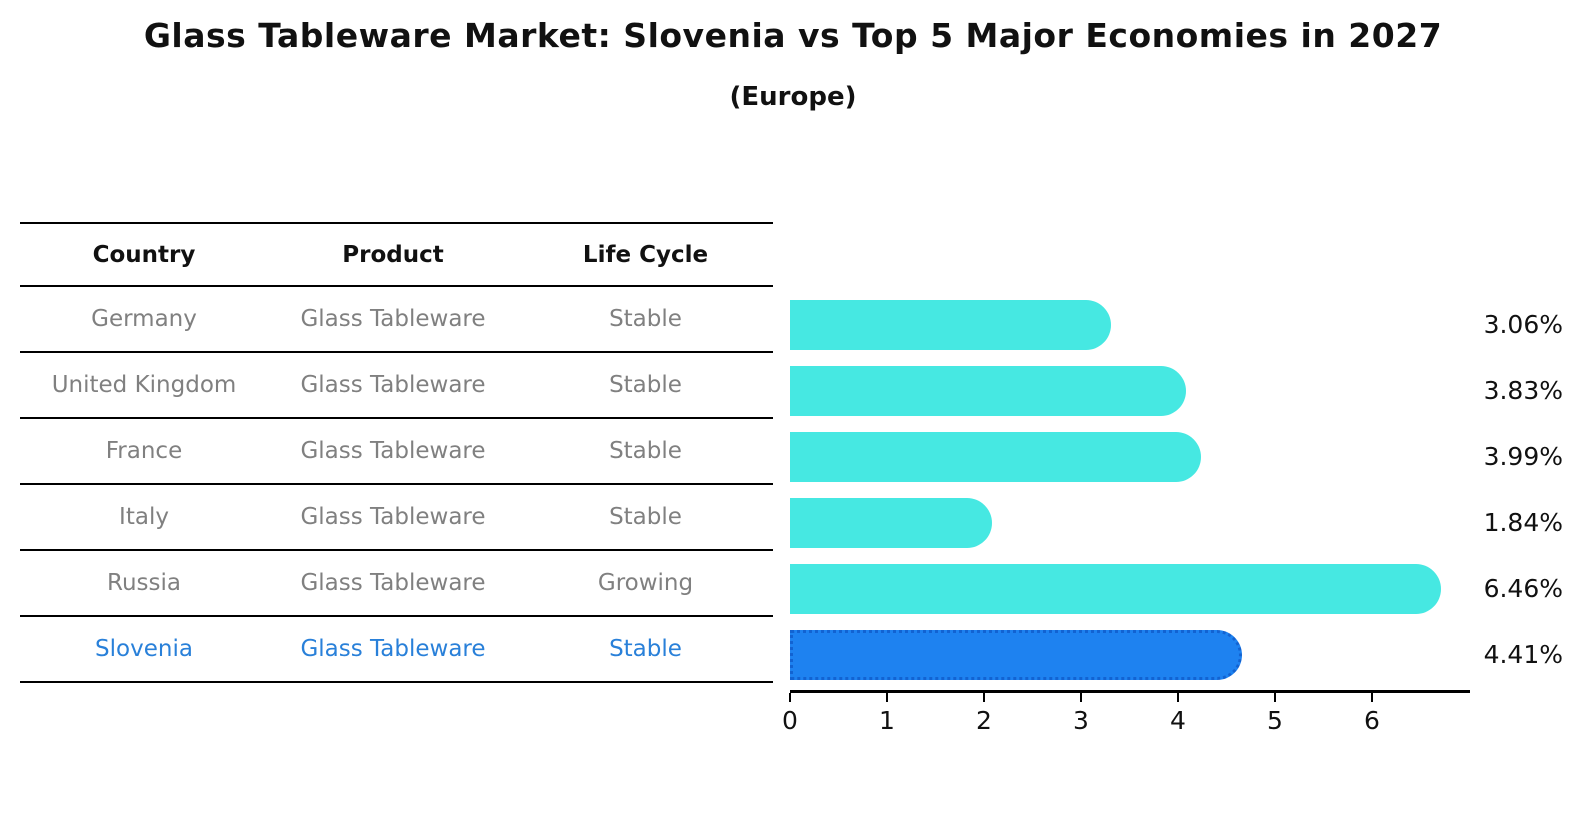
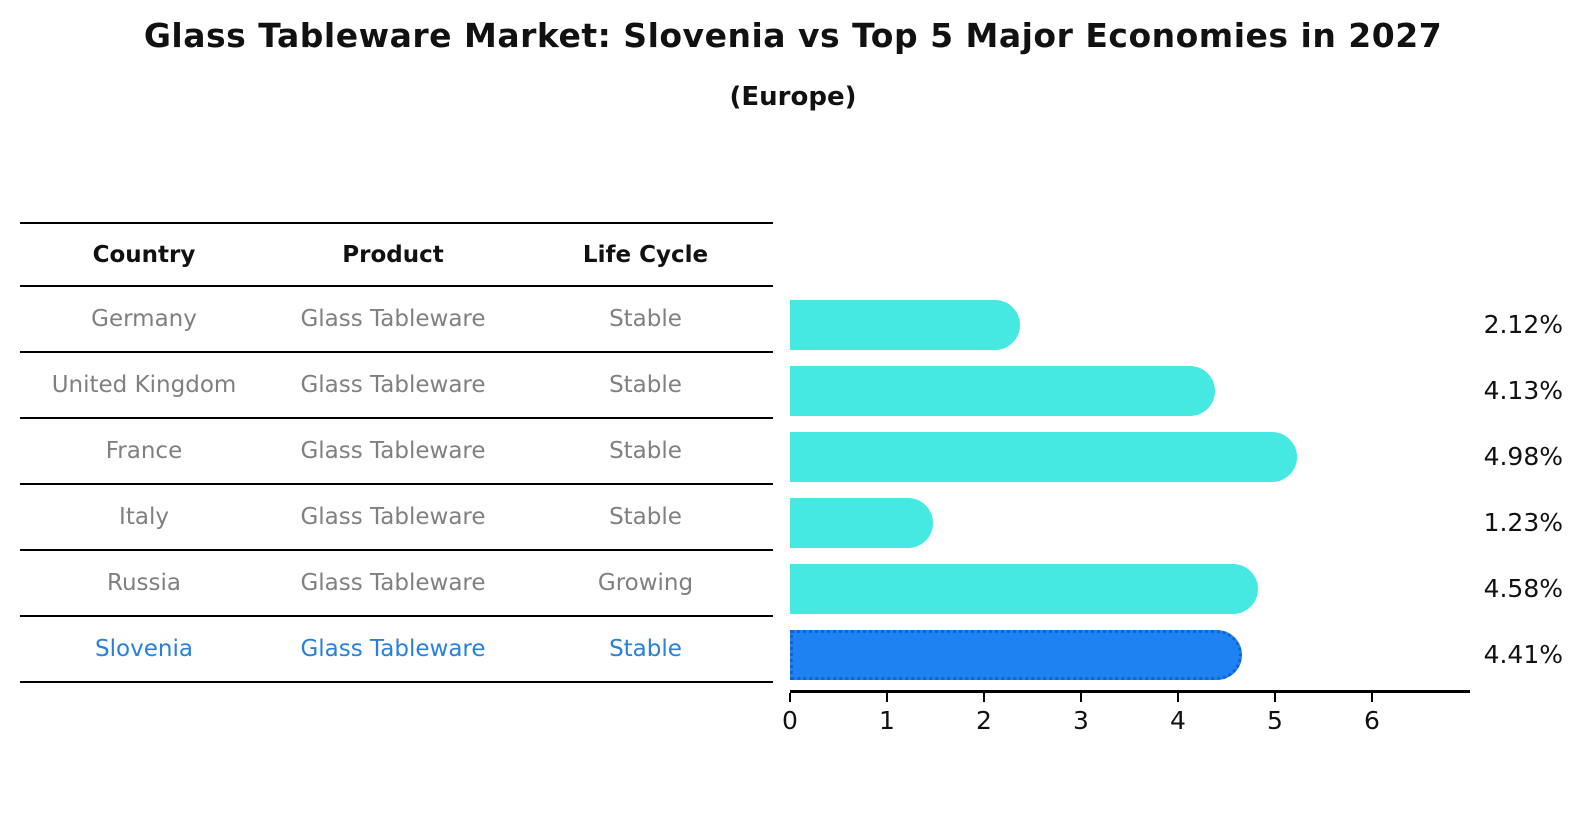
Germany: 3.06% -> 2.12%
United Kingdom: 3.83% -> 4.13%
France: 3.99% -> 4.98%
Italy: 1.84% -> 1.23%
Russia: 6.46% -> 4.58%
